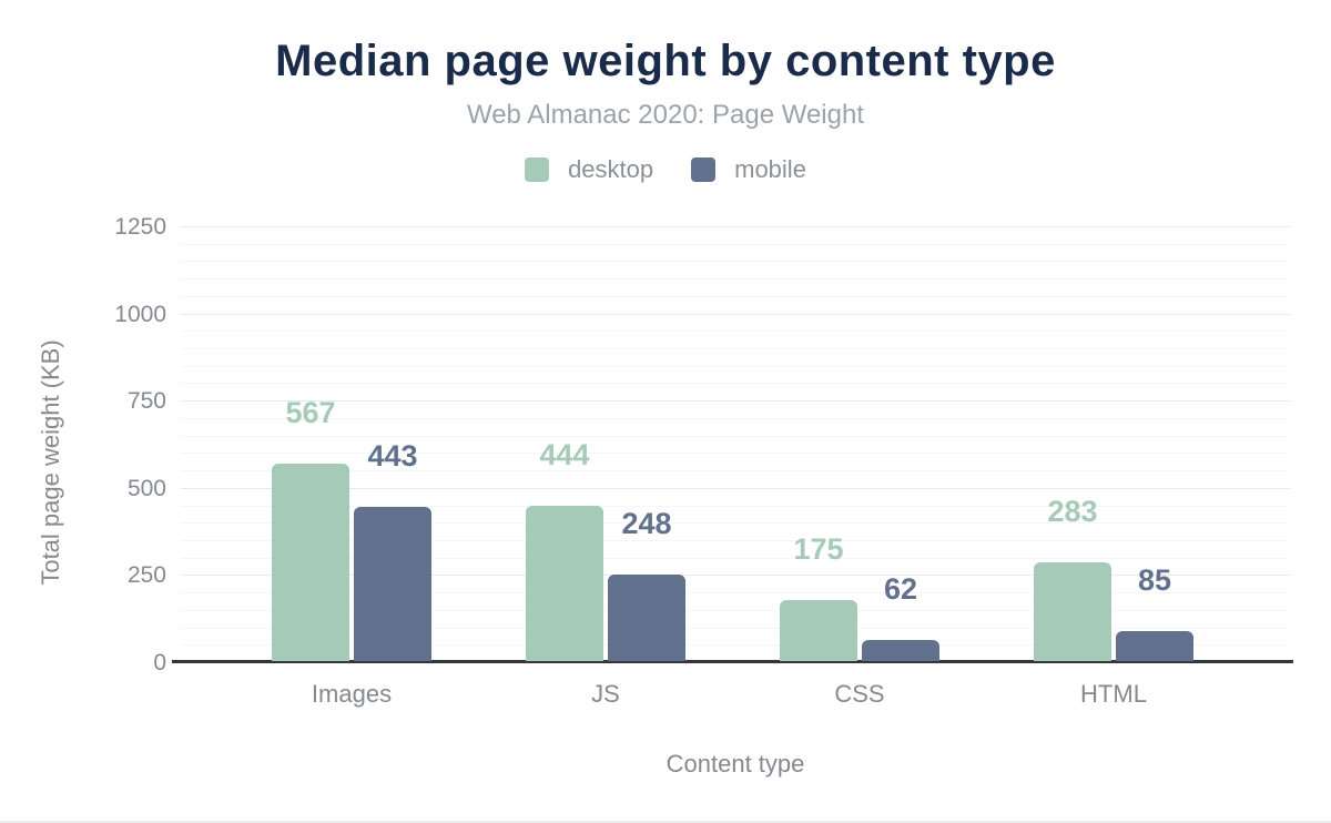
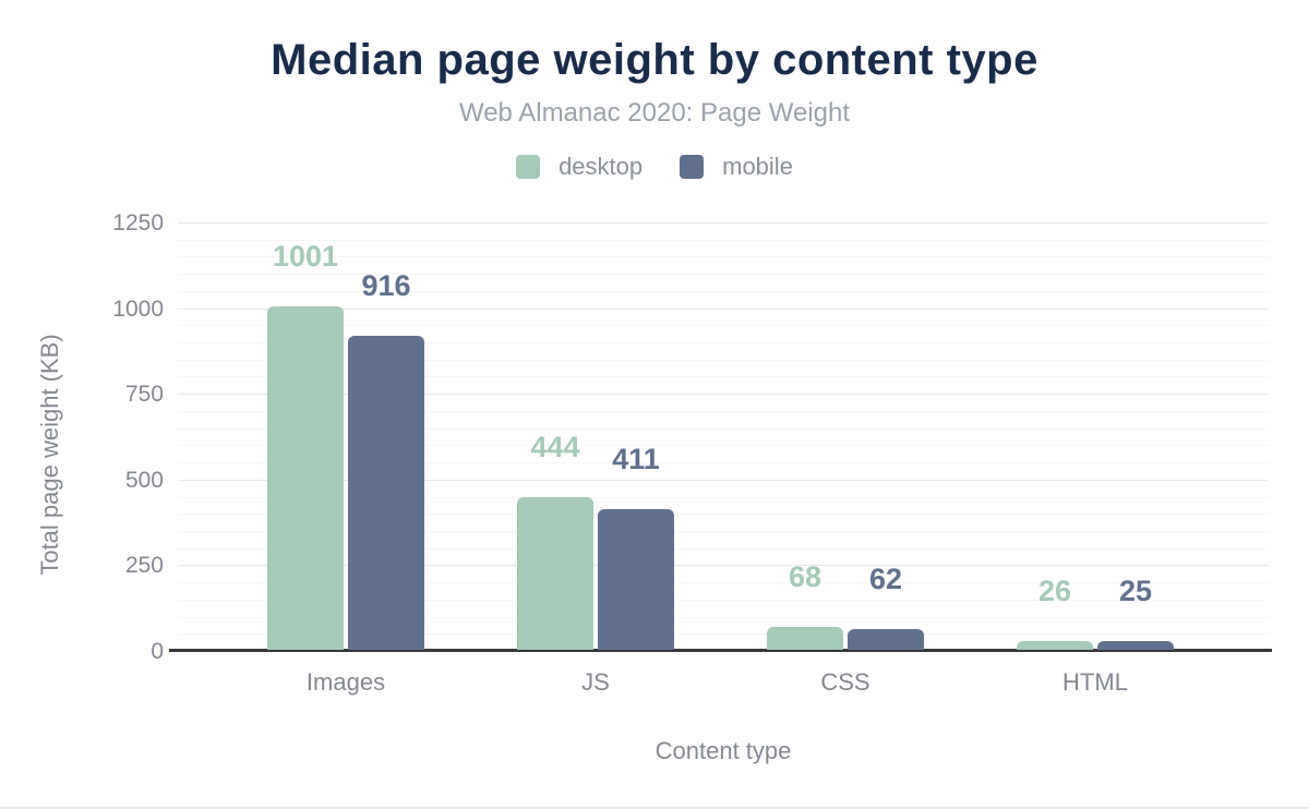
desktop/Images: 567 -> 1001
mobile/Images: 443 -> 916
mobile/JS: 248 -> 411
desktop/CSS: 175 -> 68
desktop/HTML: 283 -> 26
mobile/HTML: 85 -> 25
